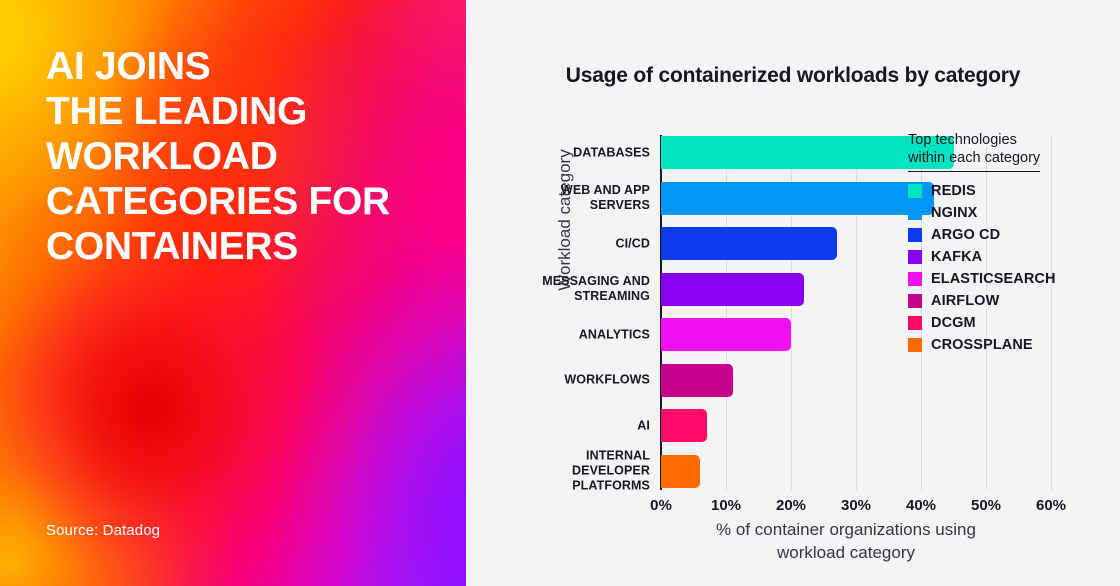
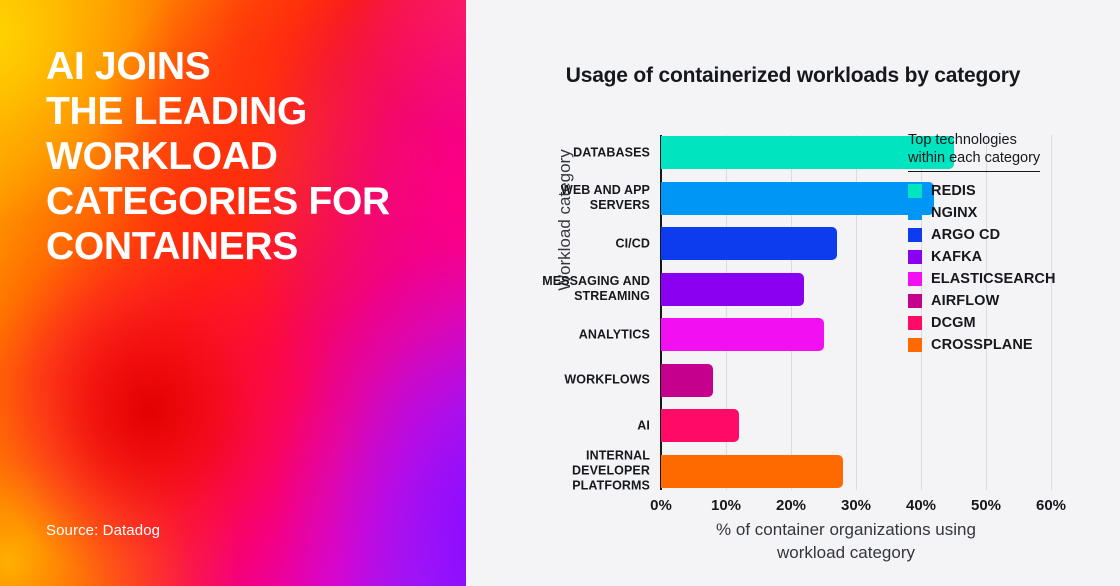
ANALYTICS: 20% -> 25%
WORKFLOWS: 11% -> 8%
AI: 7% -> 12%
INTERNAL DEVELOPER PLATFORMS: 6% -> 28%
